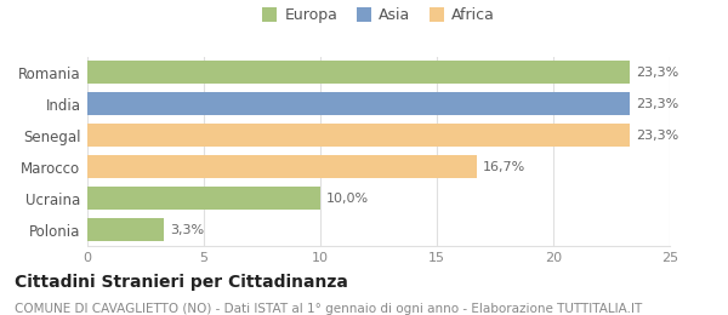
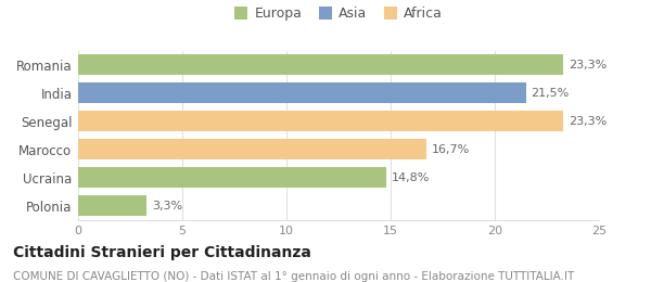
India: 23,3% -> 21,5%
Ucraina: 10,0% -> 14,8%
